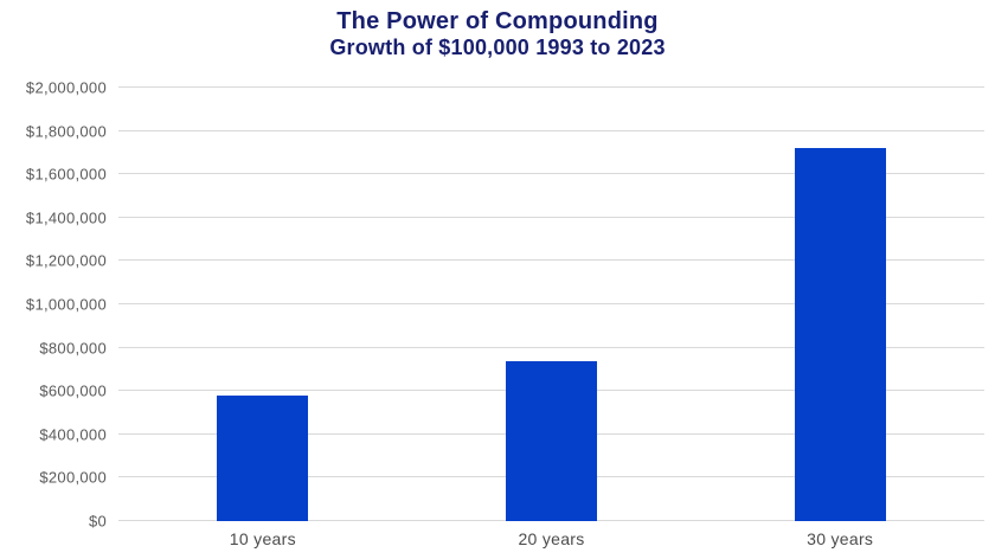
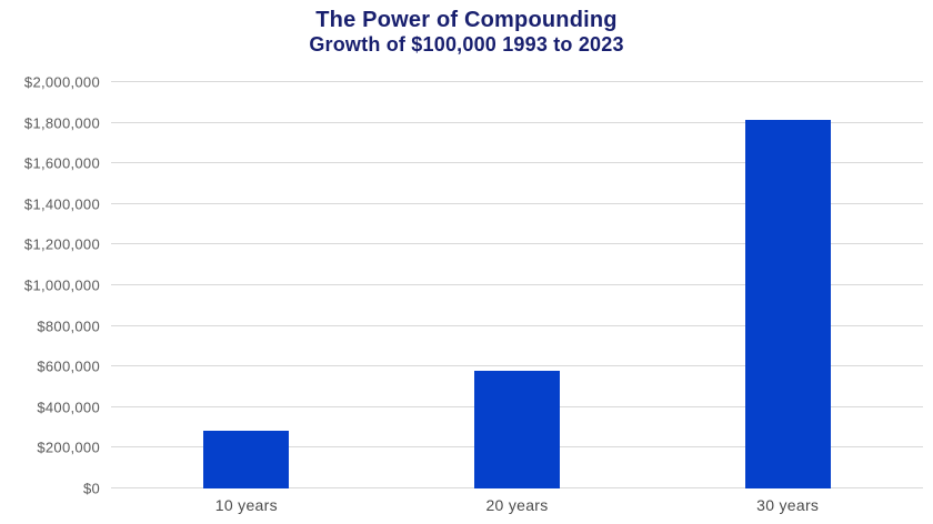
10 years: $580000 -> $280000
20 years: $740000 -> $580000
30 years: $1720000 -> $1820000
